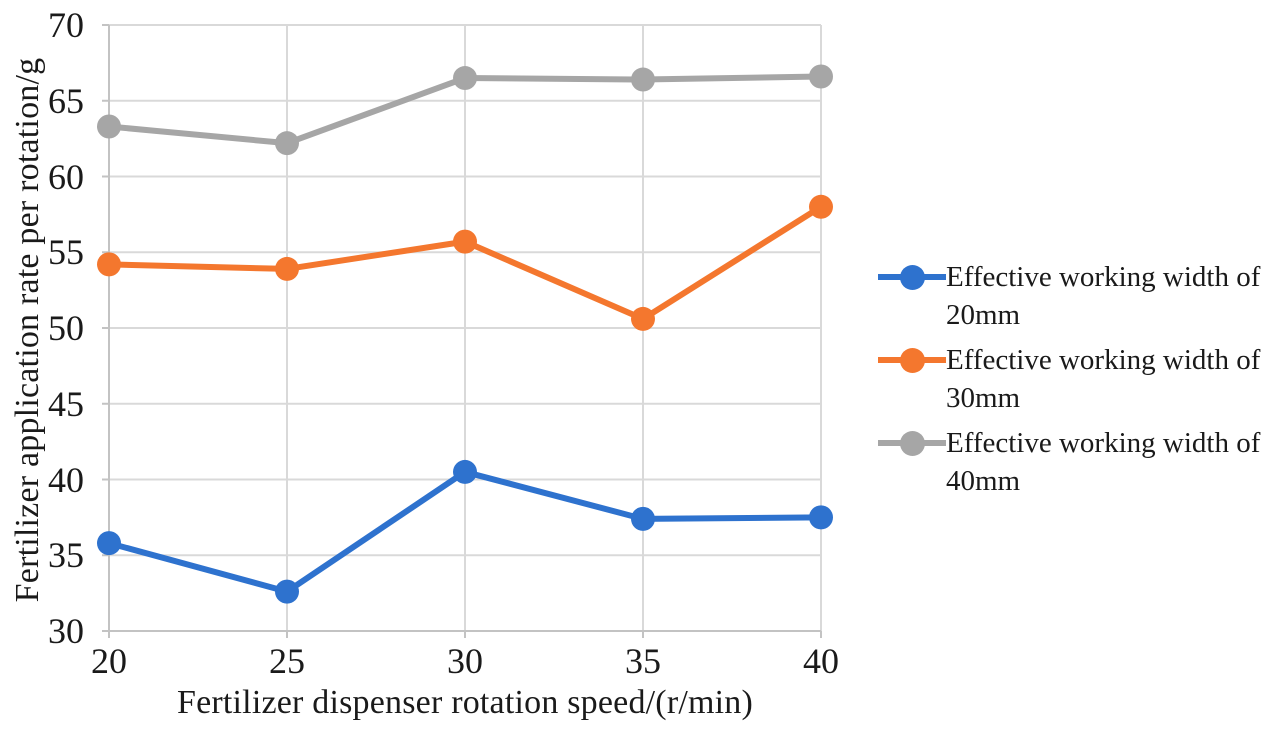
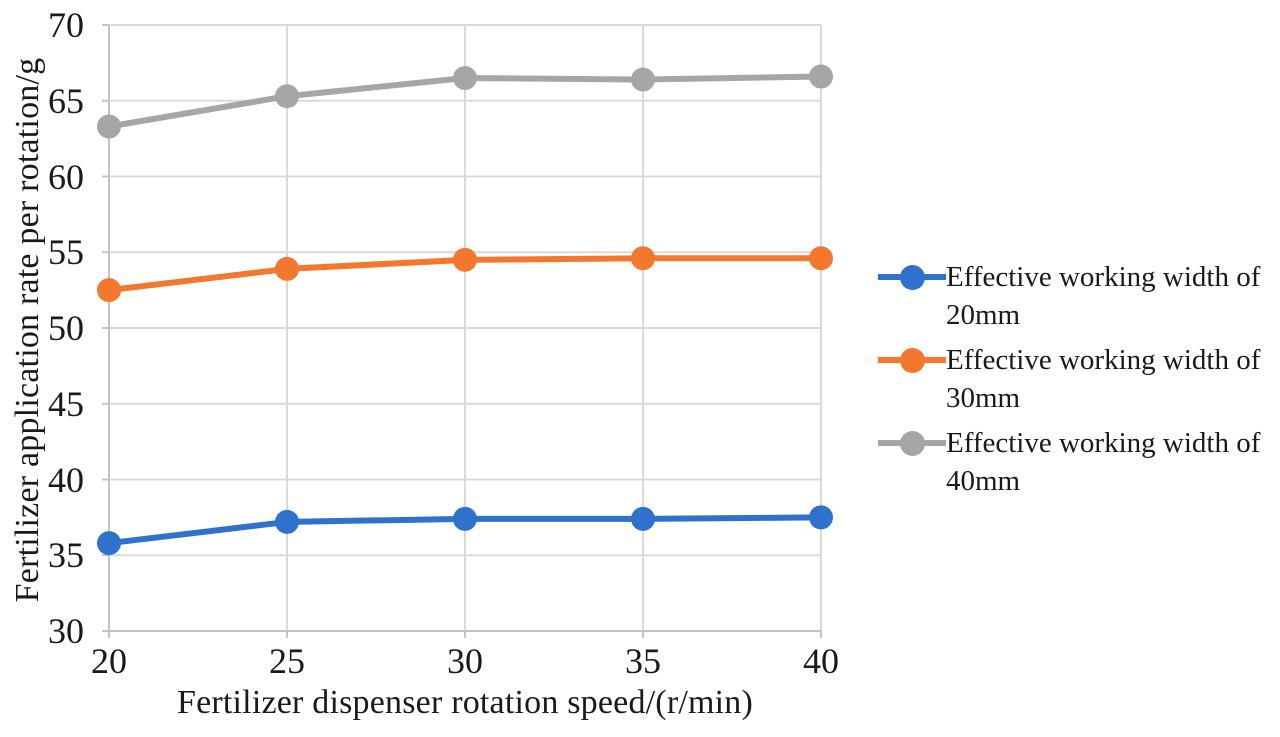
Effective working width of 30mm/20: 54.2 -> 52.5
Effective working width of 20mm/25: 32.6 -> 37.2
Effective working width of 40mm/25: 62.2 -> 65.3
Effective working width of 20mm/30: 40.5 -> 37.4
Effective working width of 30mm/30: 55.7 -> 54.5
Effective working width of 30mm/35: 50.6 -> 54.6
Effective working width of 30mm/40: 58.0 -> 54.6
